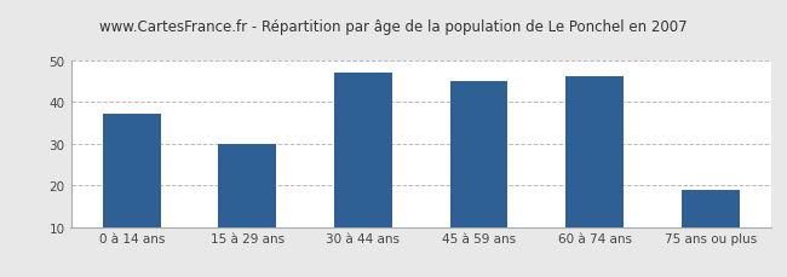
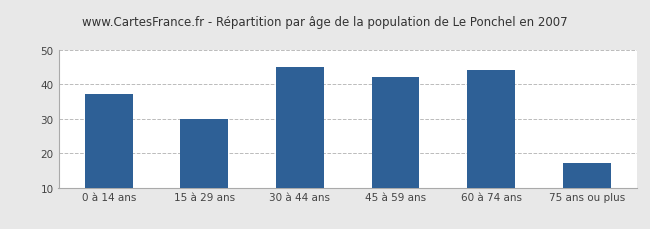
30 à 44 ans: 47 -> 45
45 à 59 ans: 45 -> 42
60 à 74 ans: 46 -> 44
75 ans ou plus: 19 -> 17
